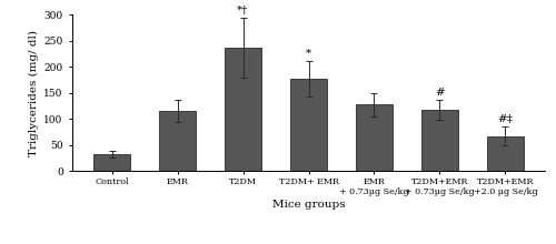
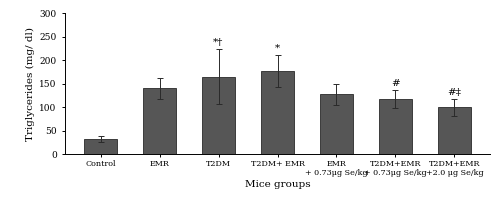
EMR: 115 -> 140
T2DM: 237 -> 165
T2DM+EMR +2.0 μg Se/kg: 67 -> 100
